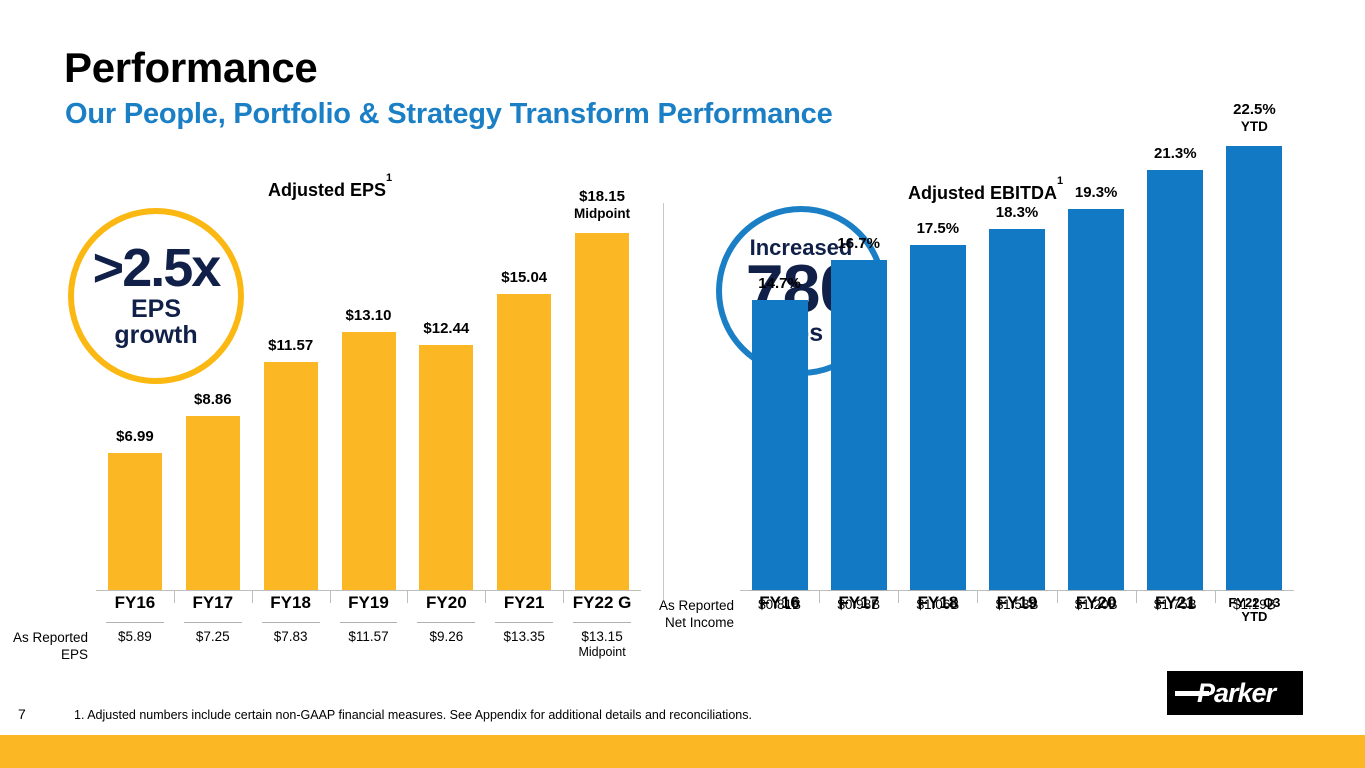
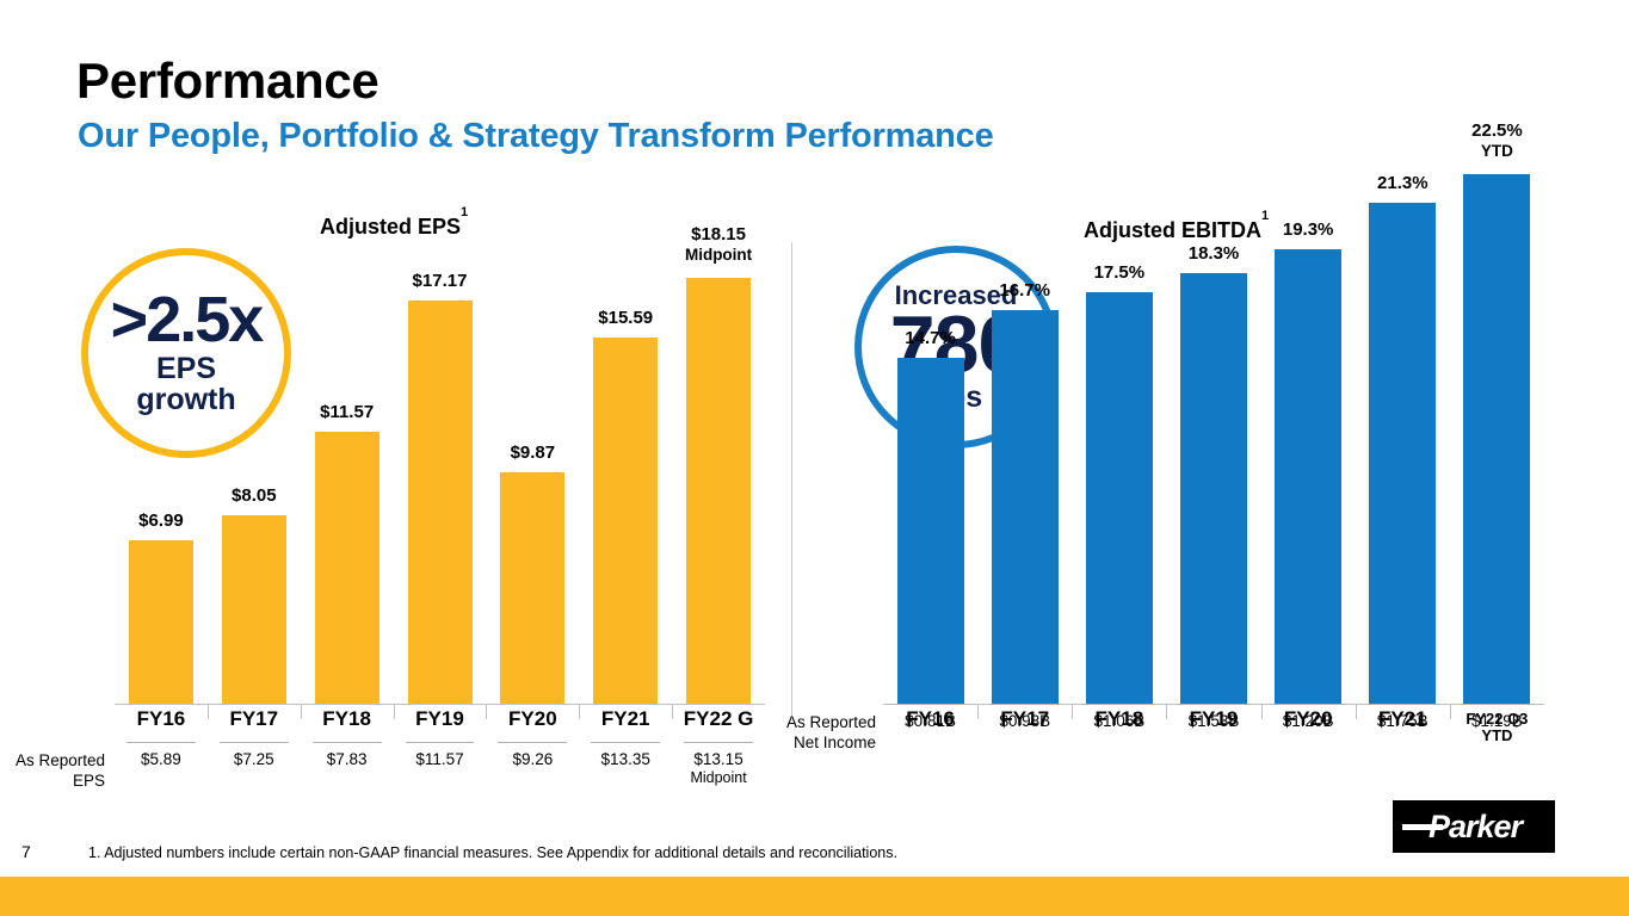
Adjusted EPS/FY17: $8.86 -> $8.05
Adjusted EPS/FY19: $13.10 -> $17.17
Adjusted EPS/FY20: $12.44 -> $9.87
Adjusted EPS/FY21: $15.04 -> $15.59
